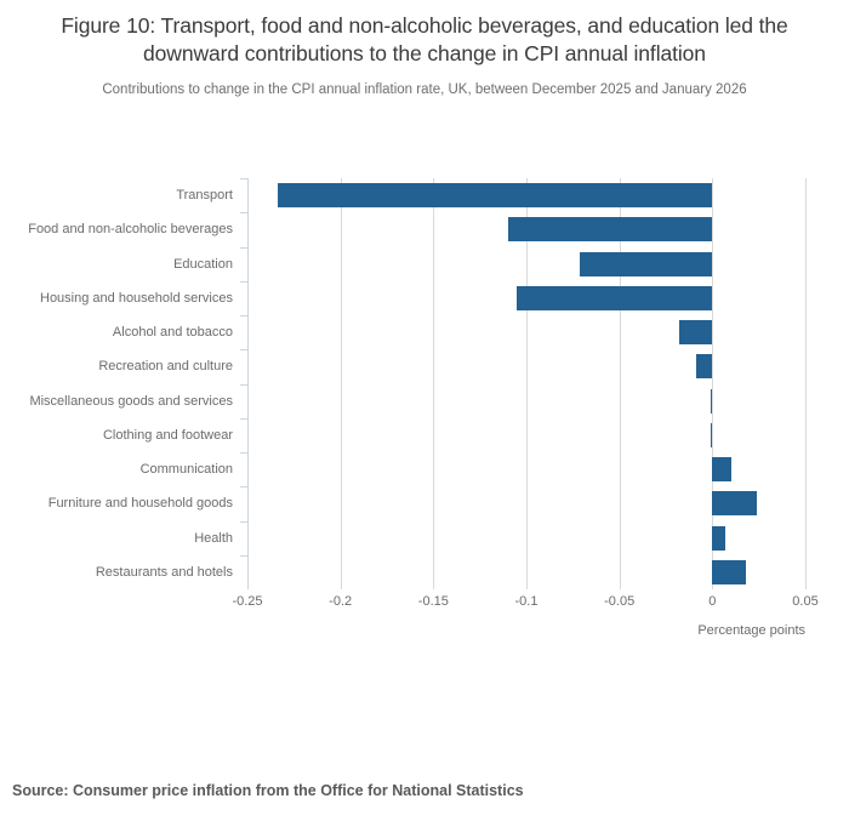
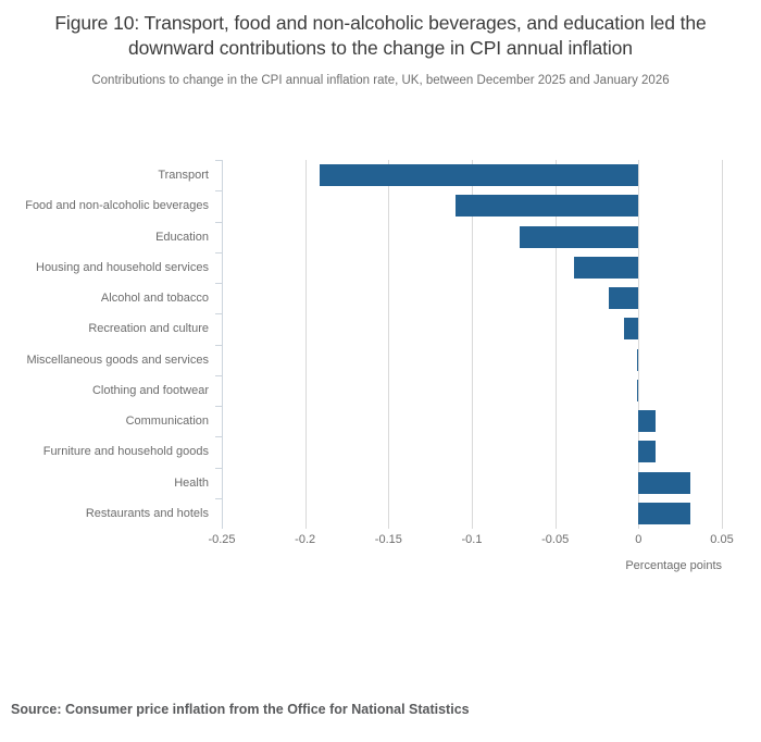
Transport: -0.234 -> -0.191
Housing and household services: -0.105 -> -0.039
Furniture and household goods: 0.024 -> 0.010
Health: 0.007 -> 0.031
Restaurants and hotels: 0.018 -> 0.031
